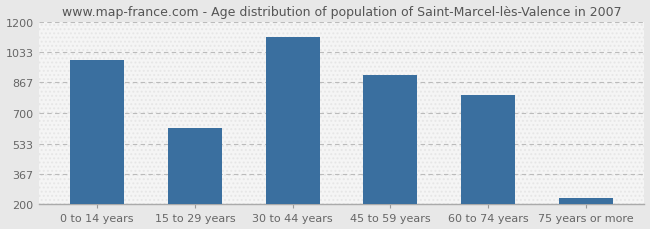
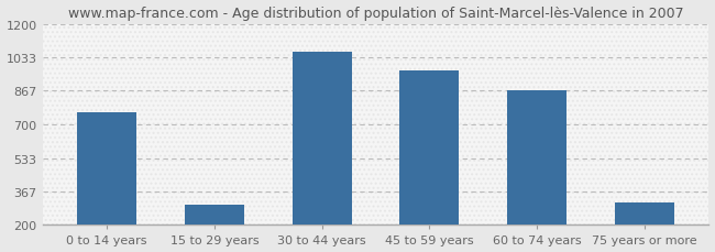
0 to 14 years: 990 -> 760
15 to 29 years: 620 -> 300
30 to 44 years: 1120 -> 1060
45 to 59 years: 910 -> 970
60 to 74 years: 800 -> 870
75 years or more: 240 -> 310
